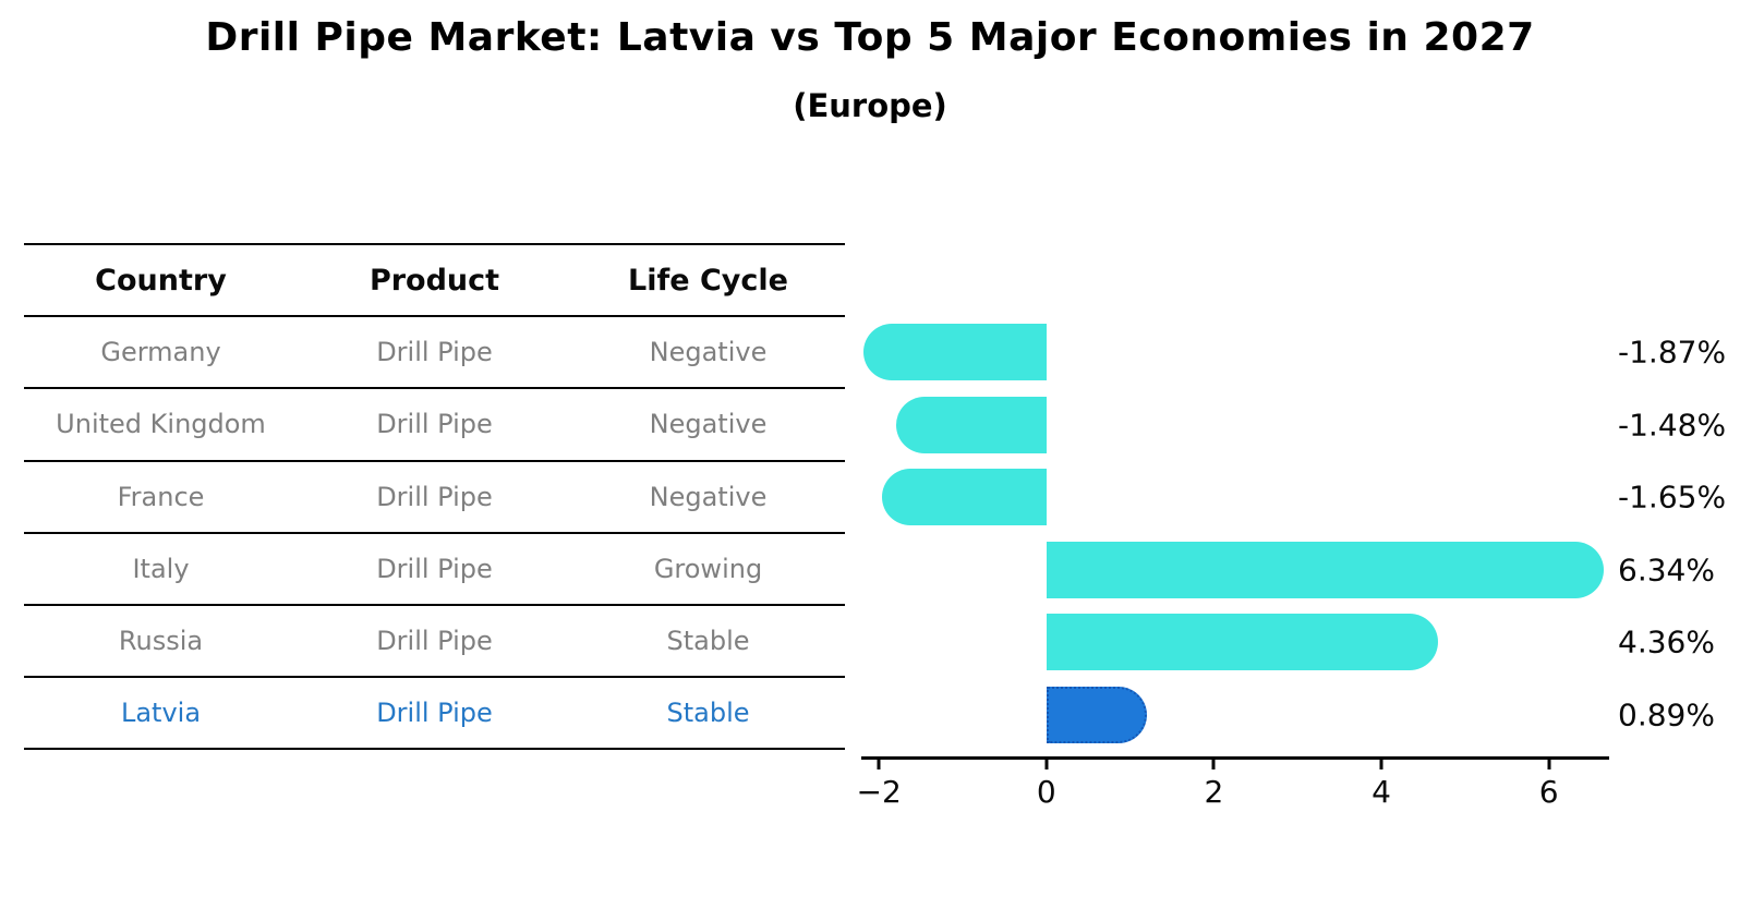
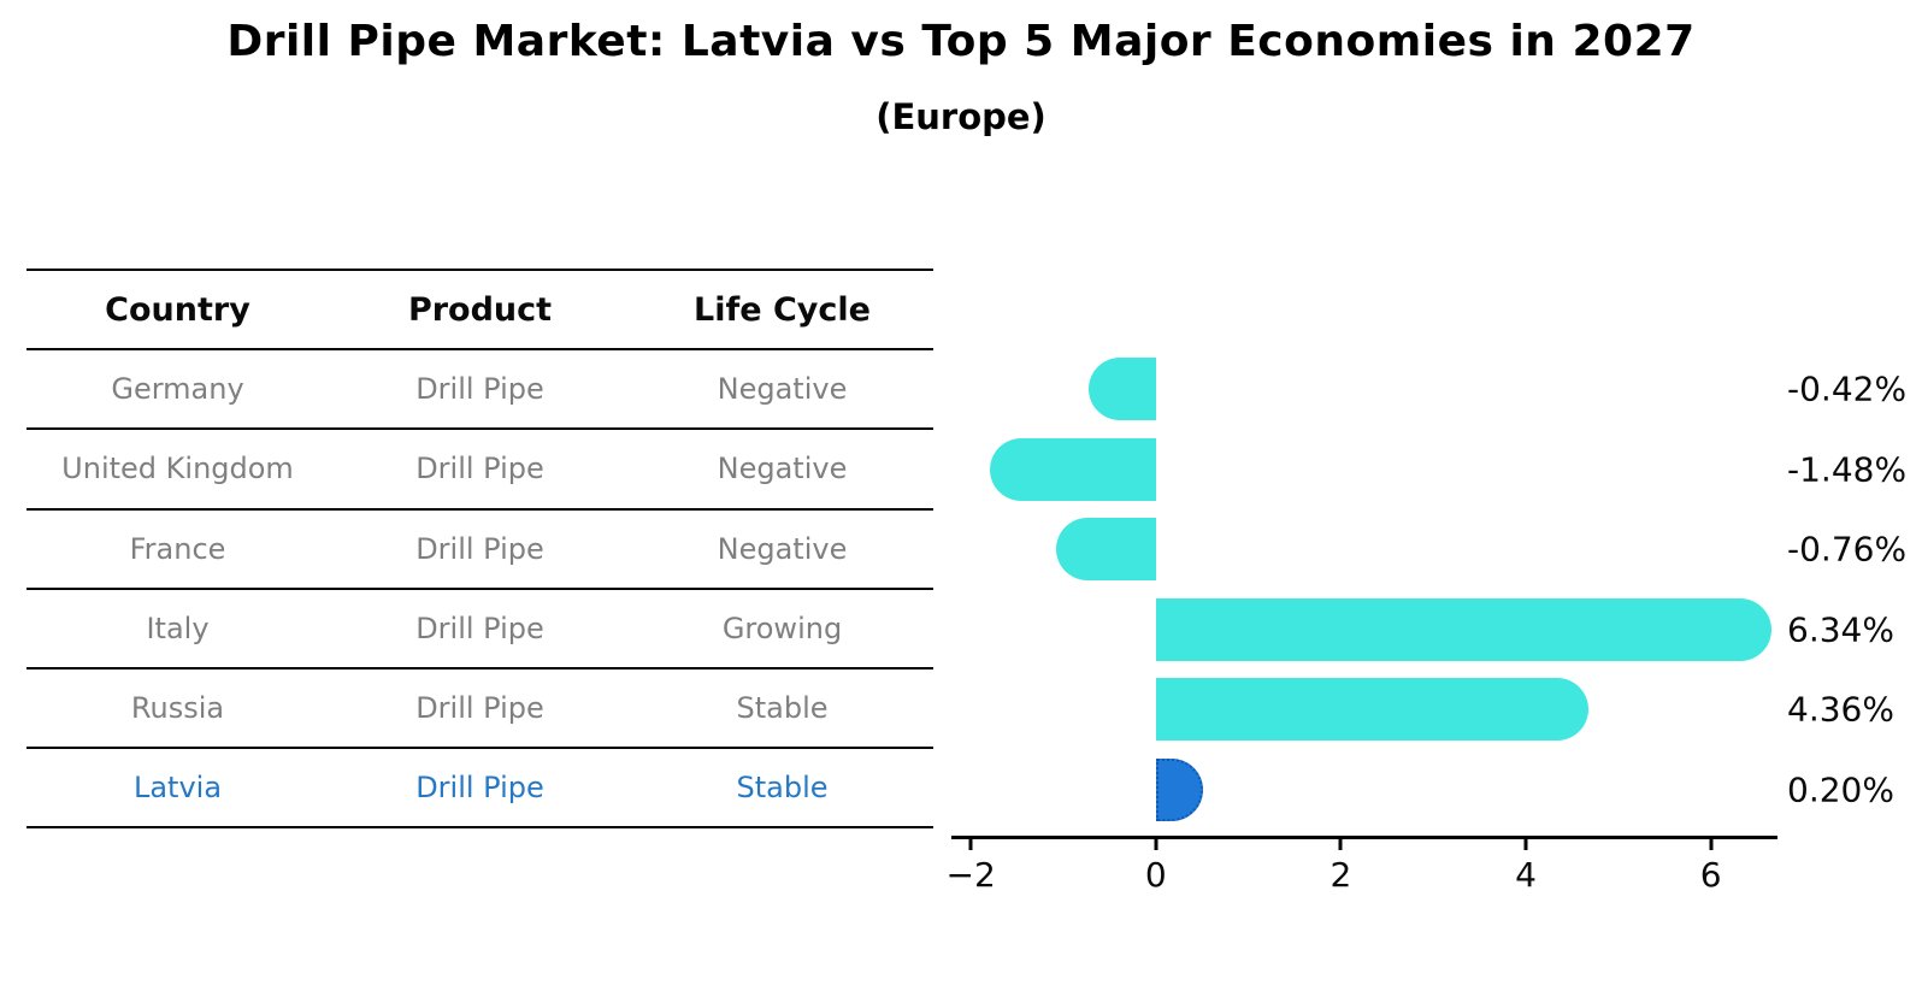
Germany: -1.87% -> -0.42%
France: -1.65% -> -0.76%
Latvia: 0.89% -> 0.20%
